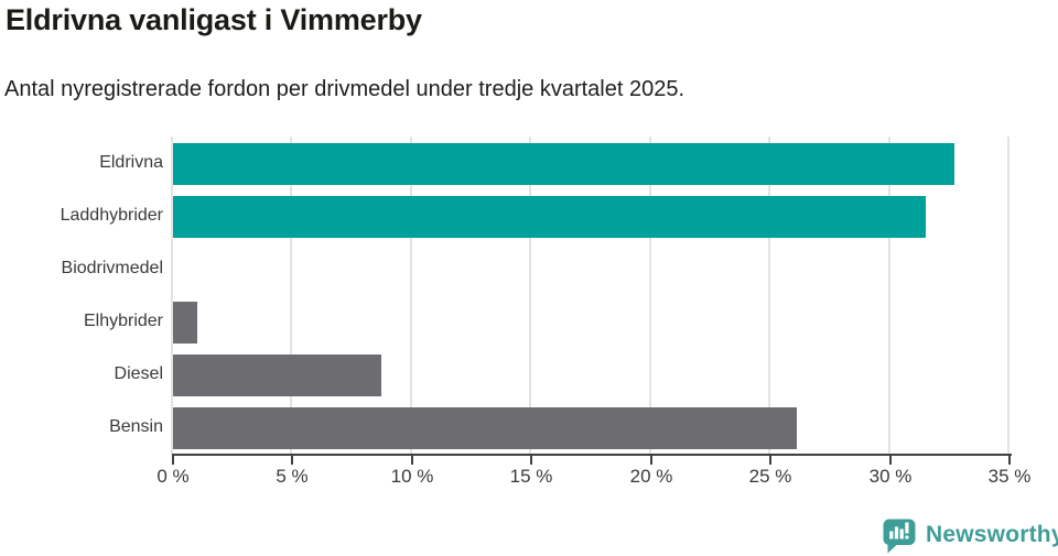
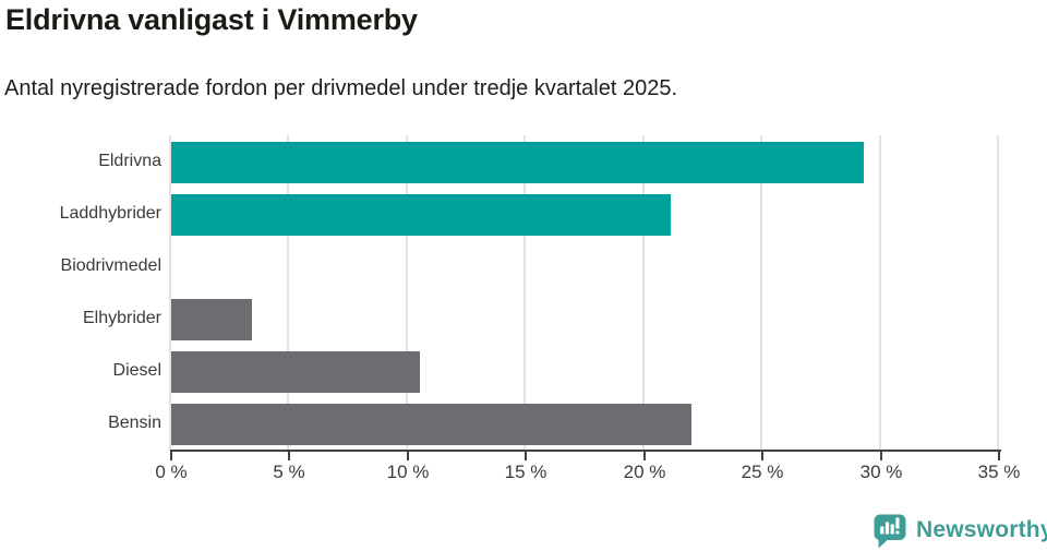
Eldrivna: 32.7% -> 29.3%
Laddhybrider: 31.5% -> 21.1%
Elhybrider: 1.0% -> 3.4%
Diesel: 8.7% -> 10.5%
Bensin: 26.1% -> 22.0%
